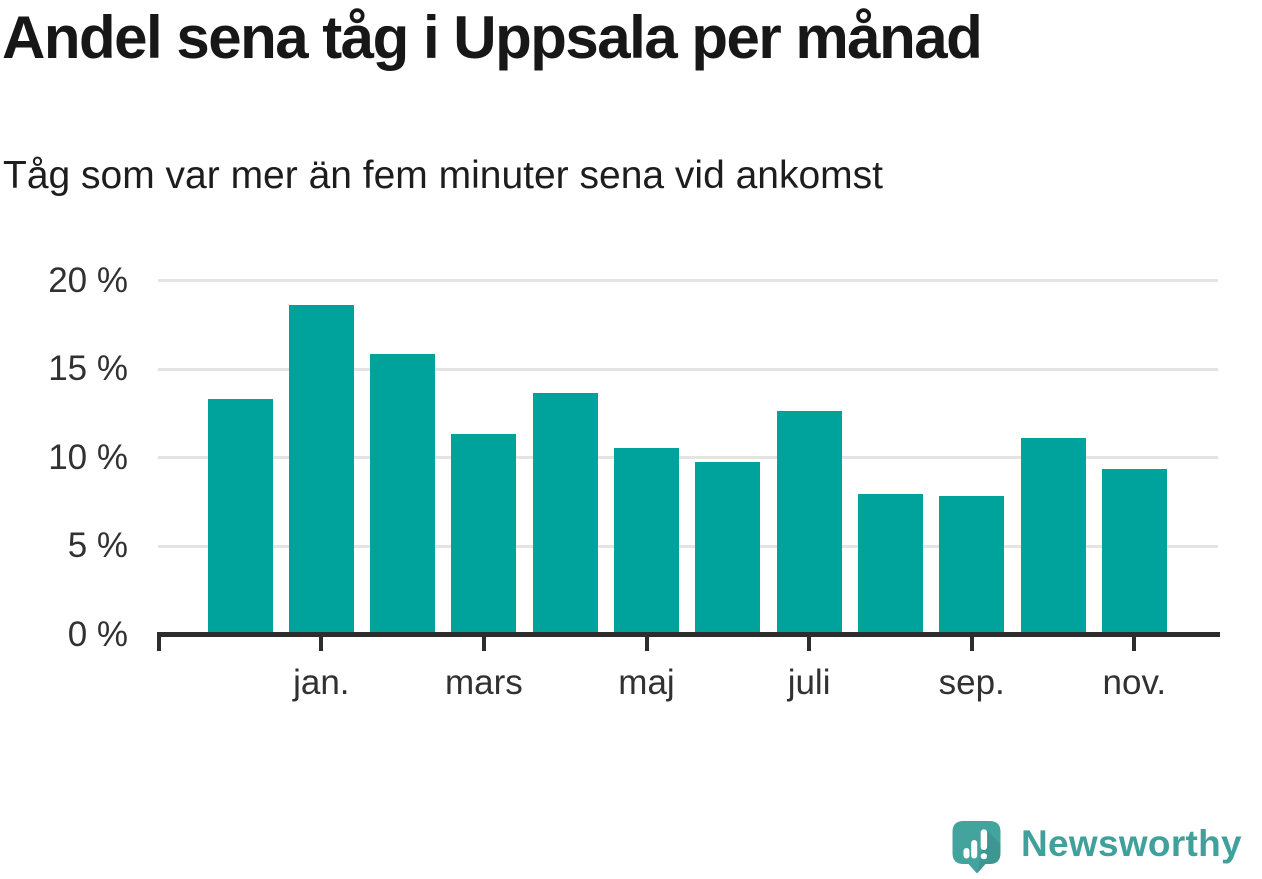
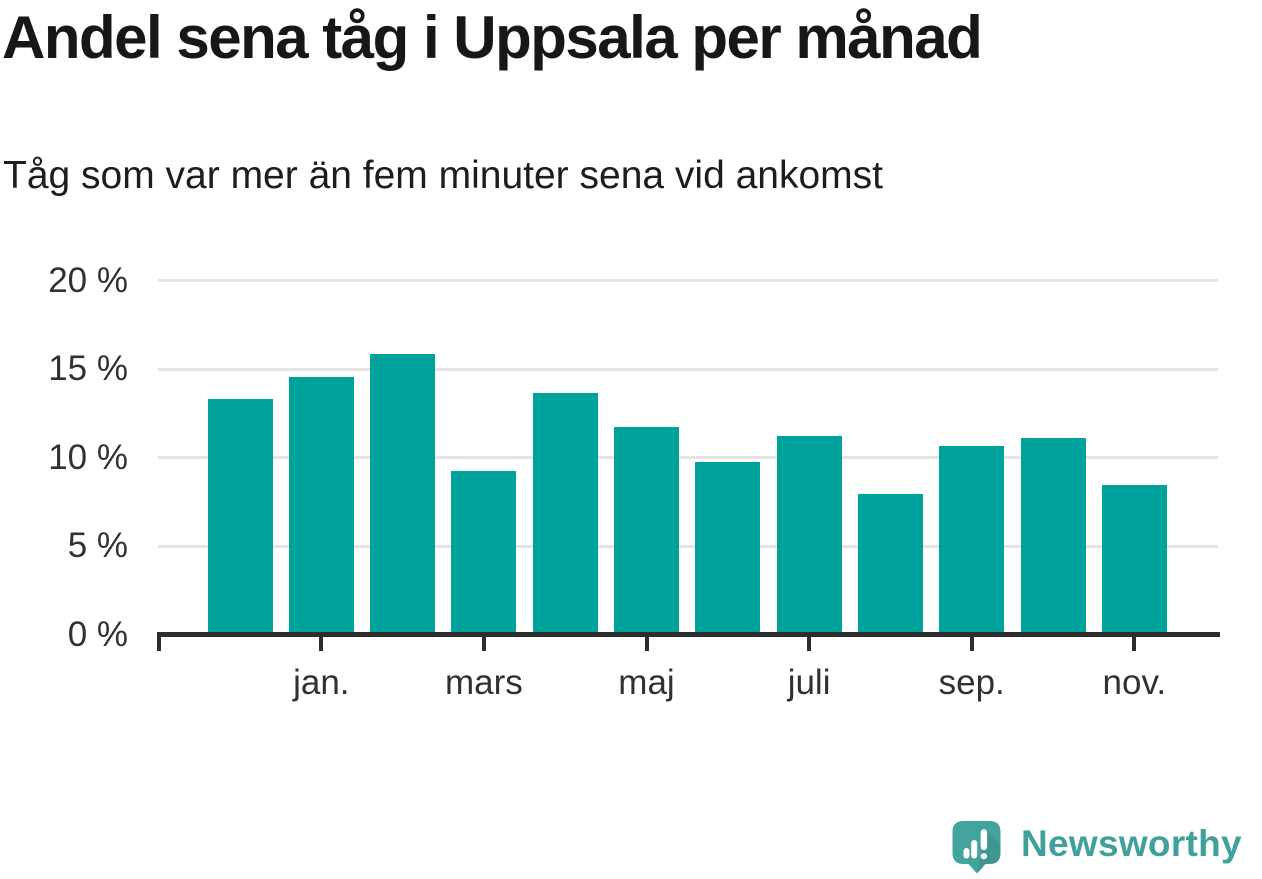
jan.: 18.5% -> 14.4%
mars: 11.2% -> 9.1%
maj: 10.4% -> 11.6%
juli: 12.5% -> 11.1%
sep.: 7.7% -> 10.5%
nov.: 9.2% -> 8.3%
